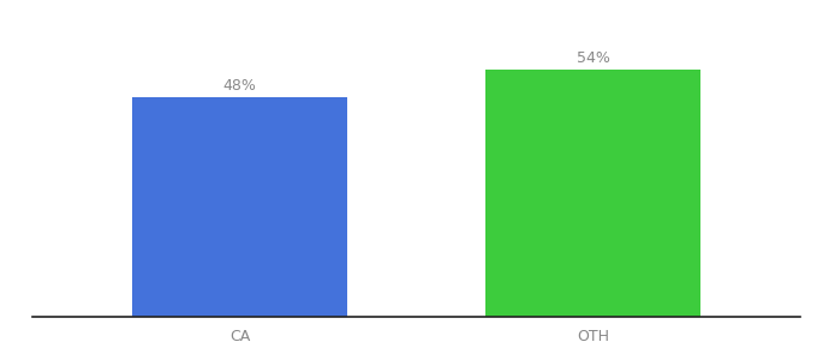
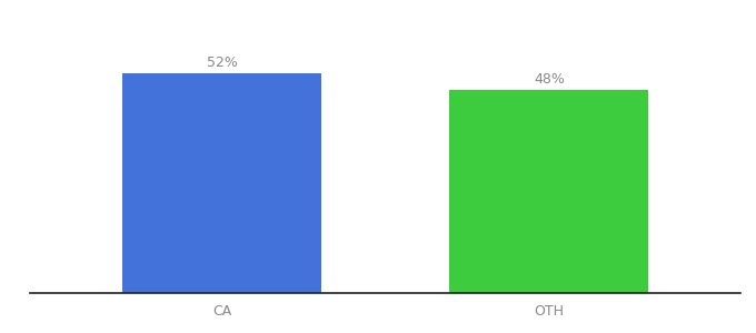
CA: 48% -> 52%
OTH: 54% -> 48%
